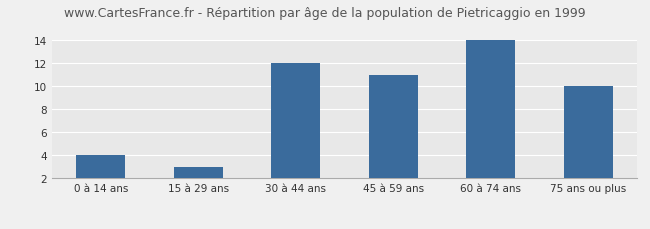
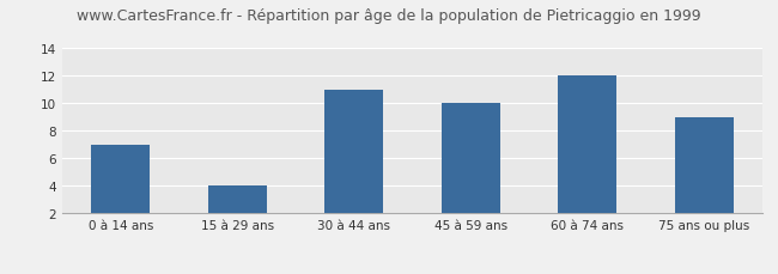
0 à 14 ans: 4 -> 7
15 à 29 ans: 3 -> 4
30 à 44 ans: 12 -> 11
45 à 59 ans: 11 -> 10
60 à 74 ans: 14 -> 12
75 ans ou plus: 10 -> 9
